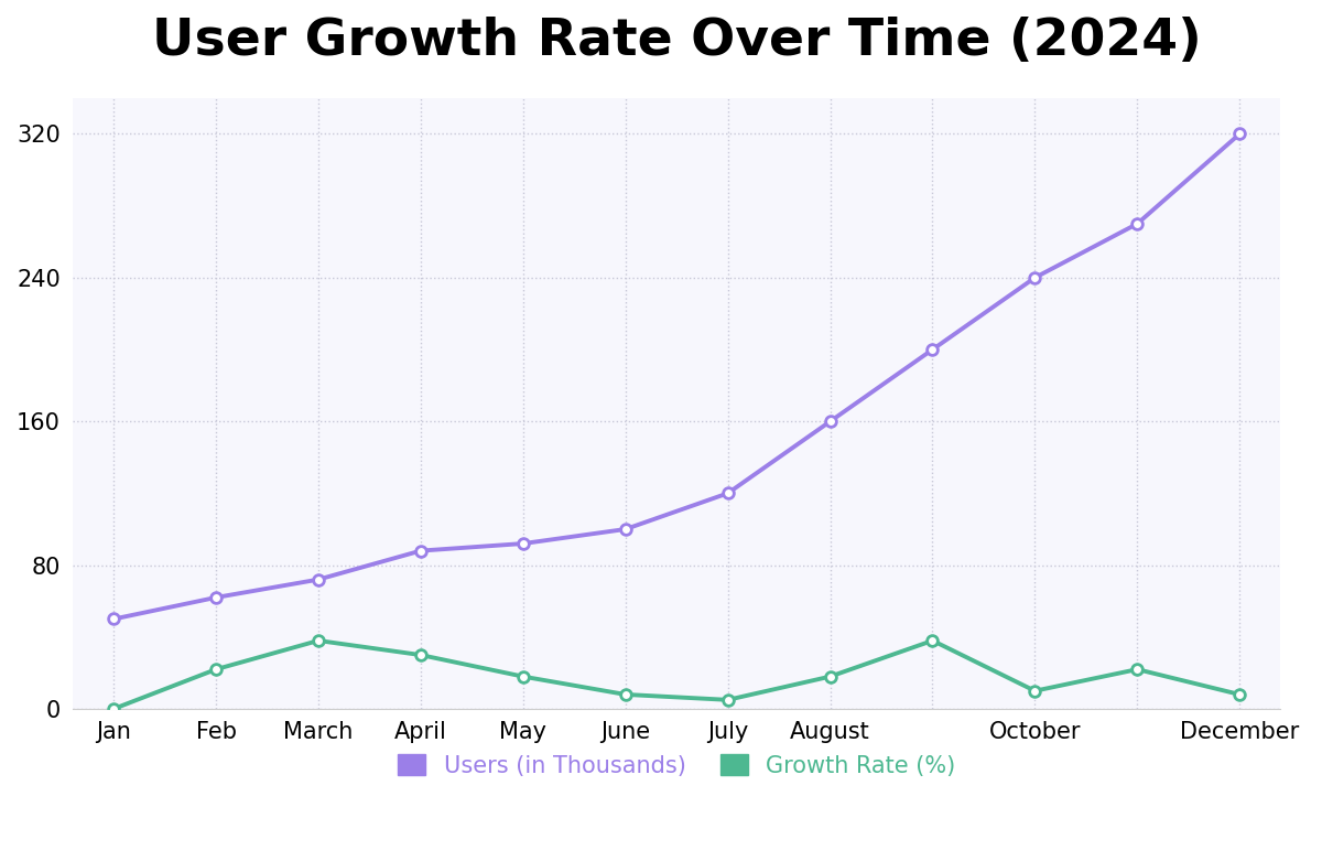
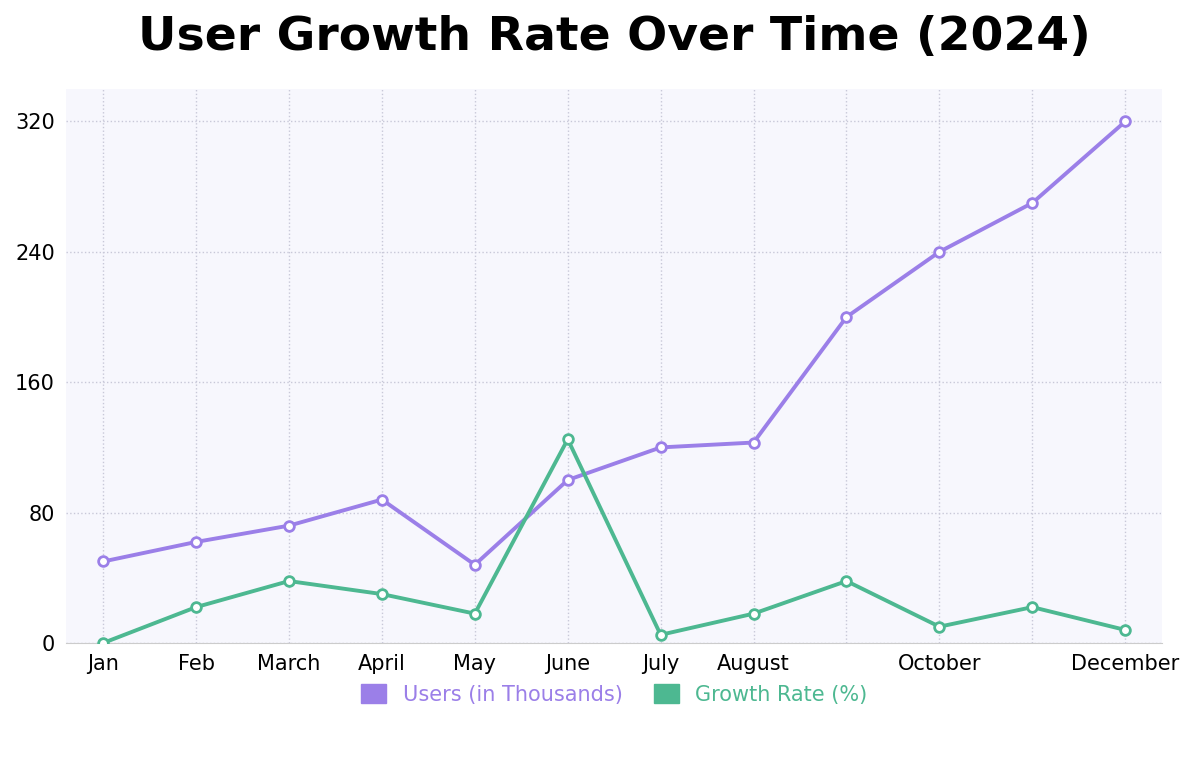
Users (in Thousands)/May: 92 -> 48
Growth Rate (%)/June: 8 -> 125
Users (in Thousands)/August: 160 -> 123
